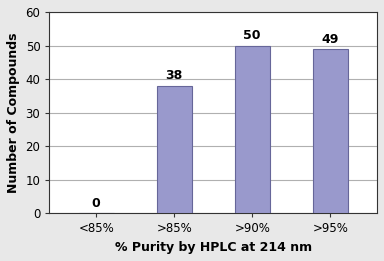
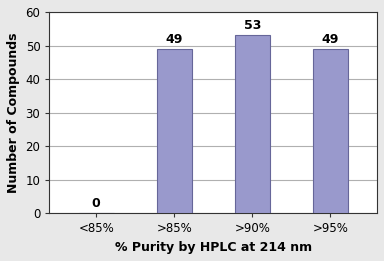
>85%: 38 -> 49
>90%: 50 -> 53
